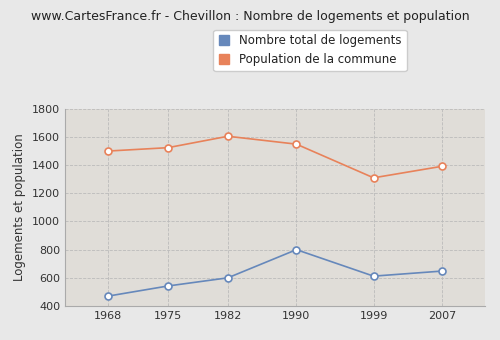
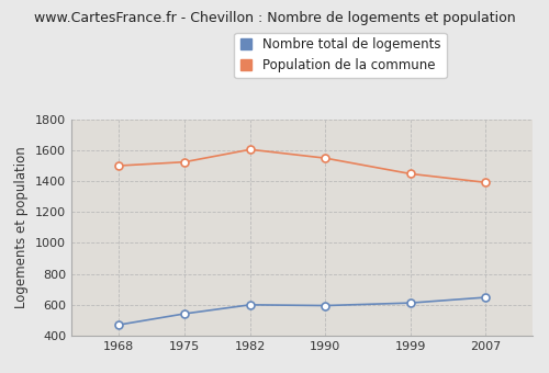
Nombre total de logements/1990: 800 -> 600
Population de la commune/1999: 1310 -> 1450
